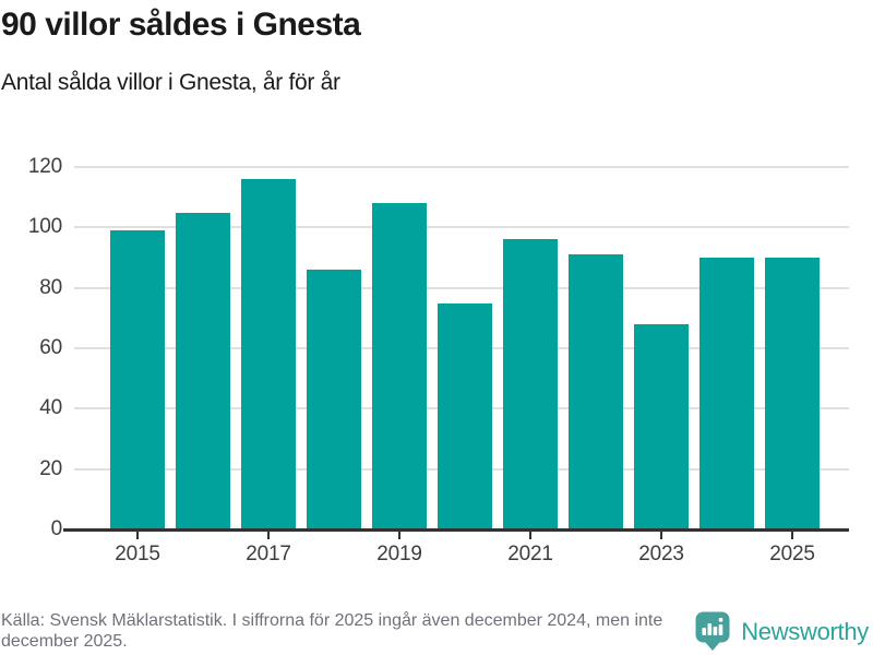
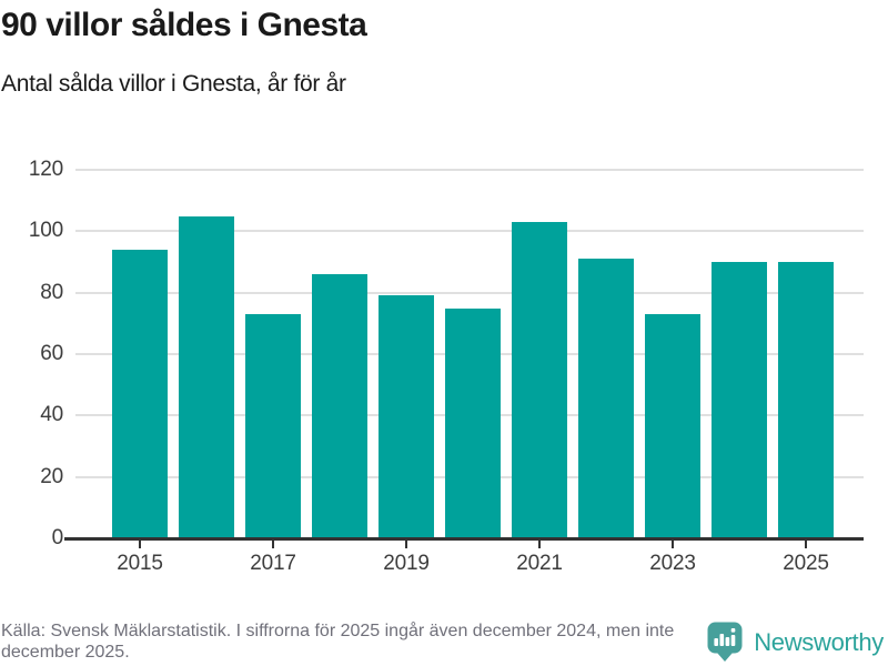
2015: 99 -> 94
2017: 116 -> 73
2019: 108 -> 79
2021: 96 -> 103
2023: 68 -> 73
